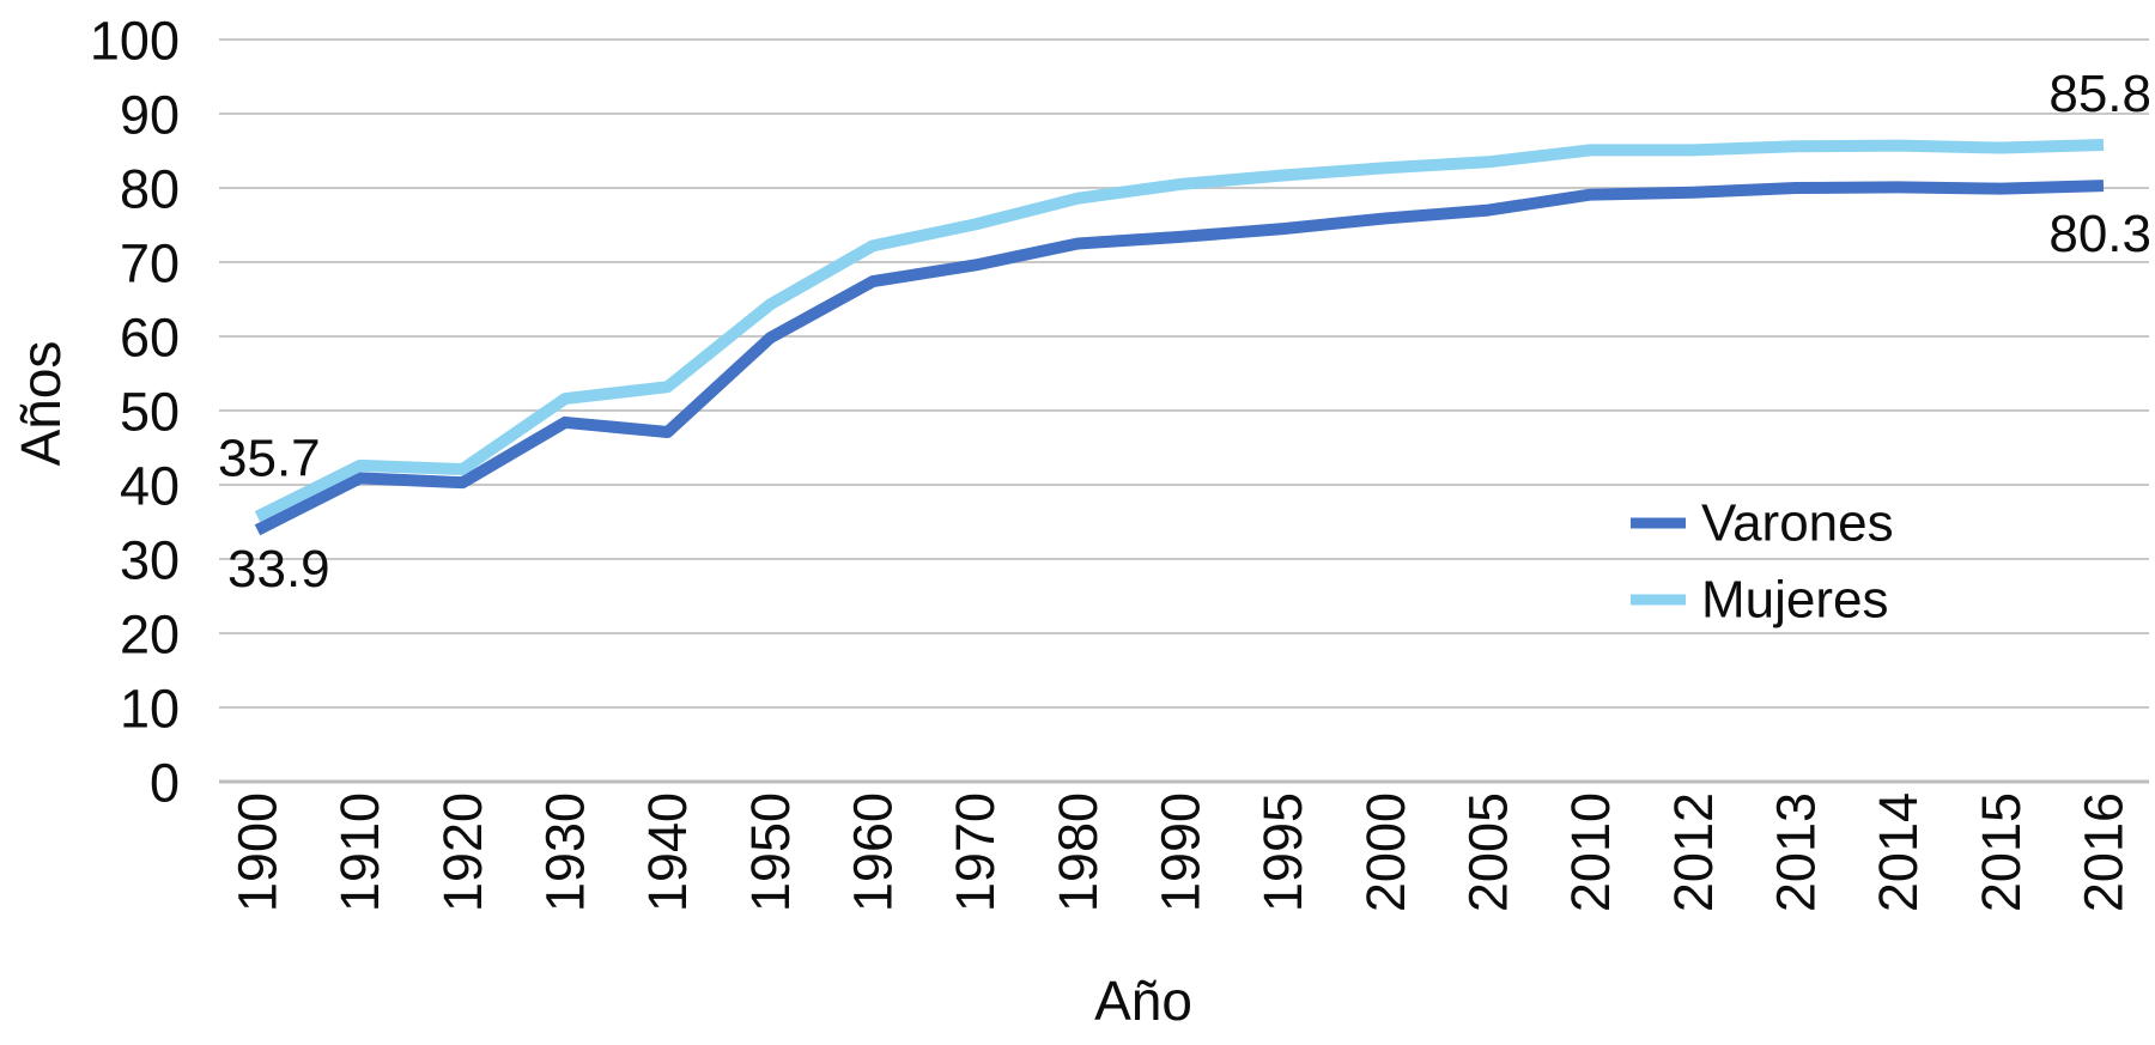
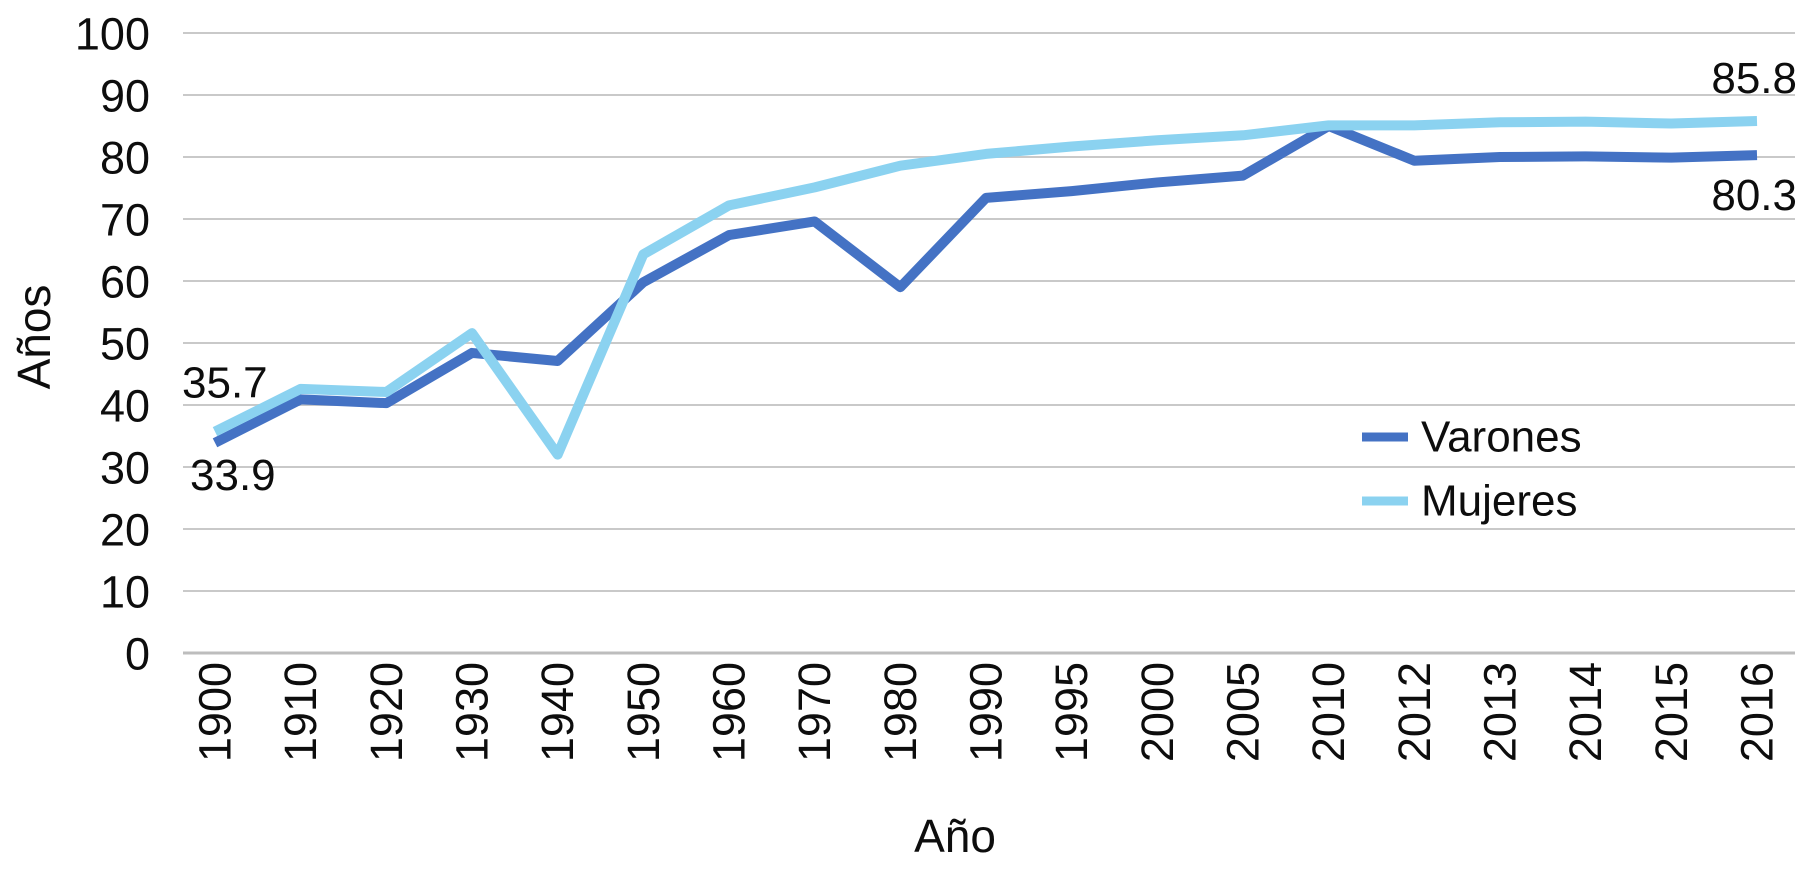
Mujeres/1940: 53 -> 32
Varones/1980: 72 -> 59
Varones/2010: 79 -> 85
